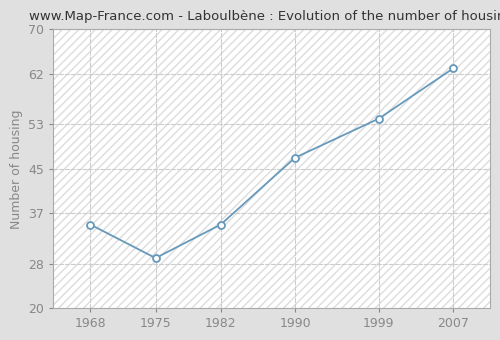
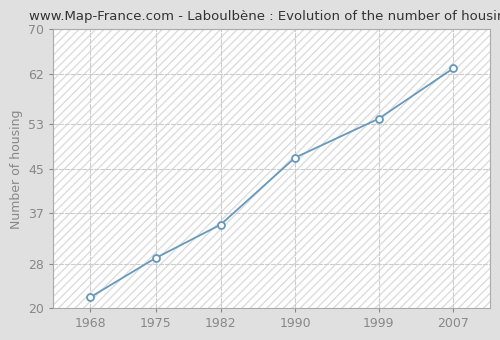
1968: 35 -> 22
